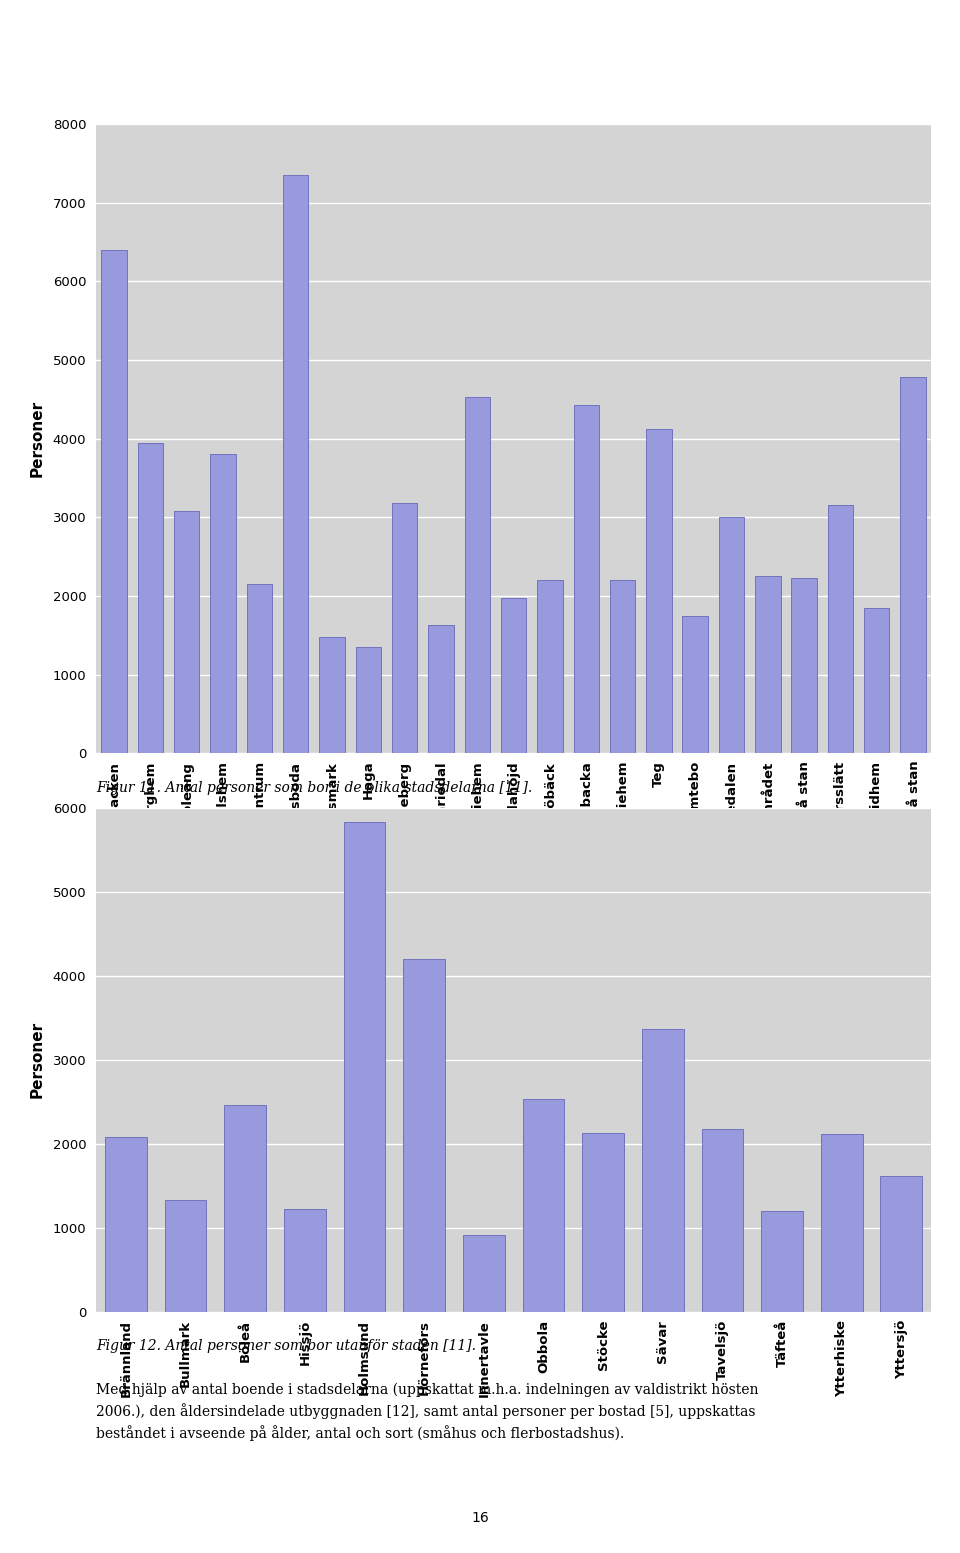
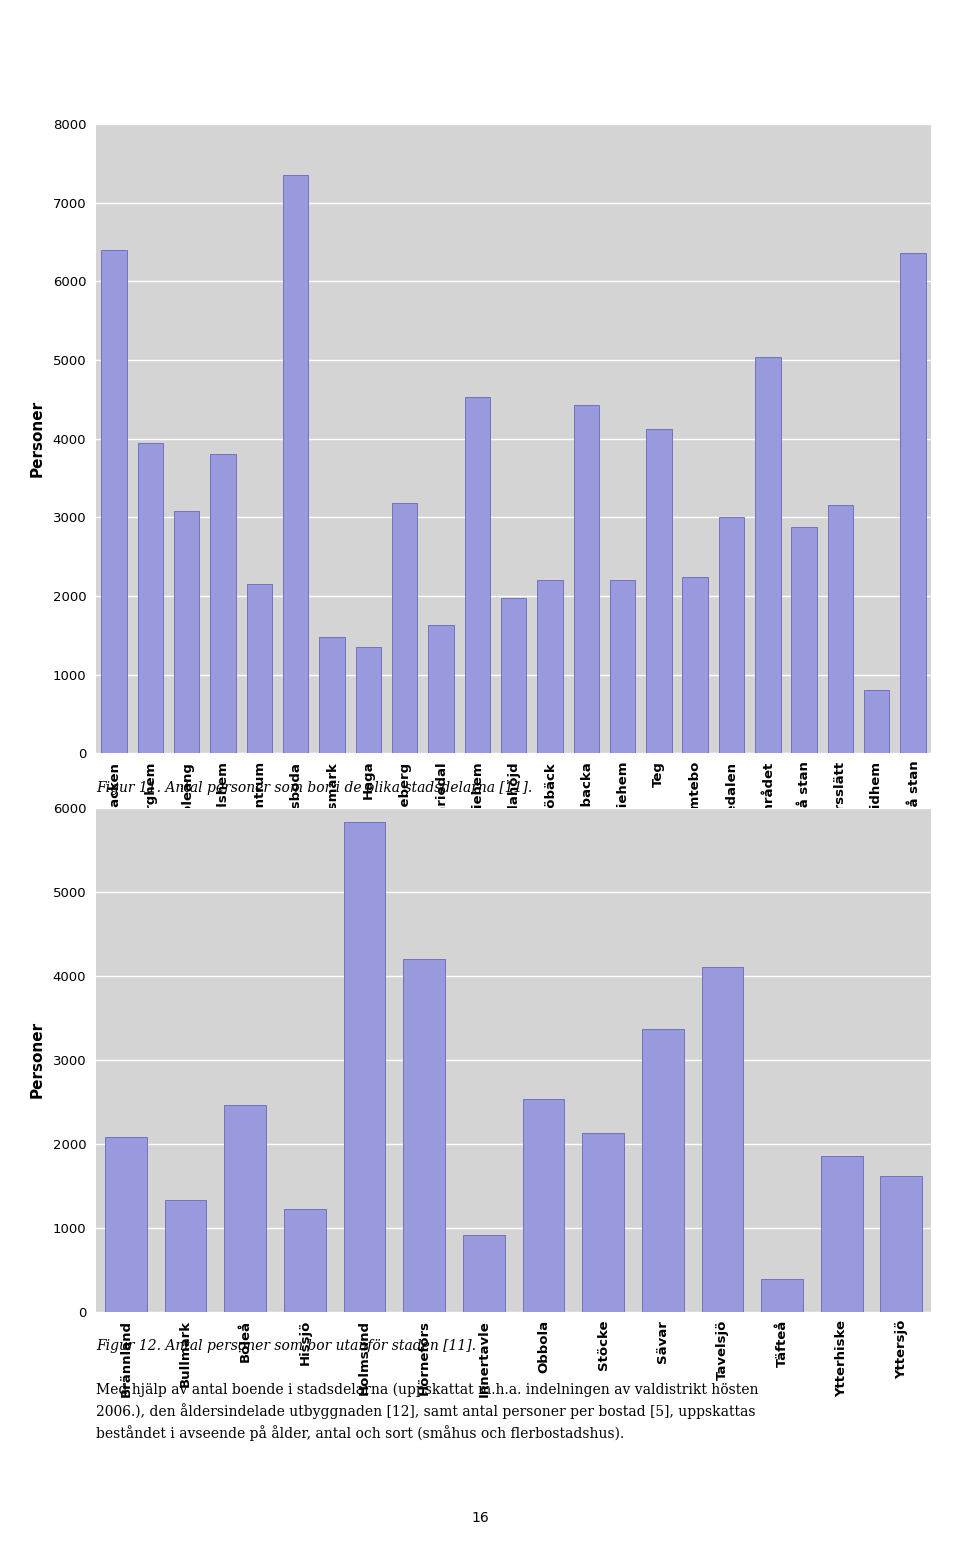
Tomtebo: 1750 -> 2240
Universitetsområdet: 2260 -> 5040
Väst på stan: 2230 -> 2880
Ålidhem: 1850 -> 800
Öst på stan: 4780 -> 6360
Tavelsjö: 2180 -> 4100
Täfteå: 1200 -> 400
Ytterhiske: 2120 -> 1860
